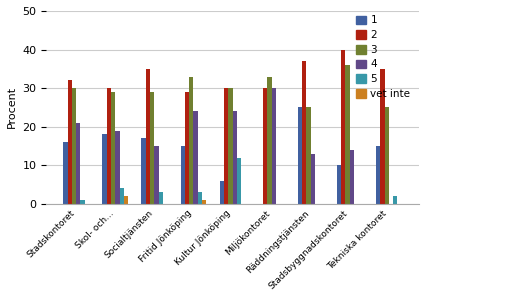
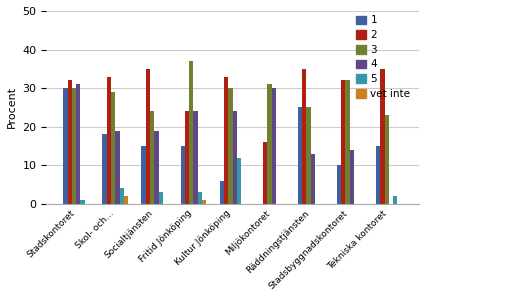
1/Stadskontoret: 16 -> 30
4/Stadskontoret: 21 -> 31
2/Skol- och...: 30 -> 33
1/Socialtjänsten: 17 -> 15
3/Socialtjänsten: 29 -> 24
4/Socialtjänsten: 15 -> 19
2/Fritid Jönköping: 29 -> 24
3/Fritid Jönköping: 33 -> 37
2/Kultur Jönköping: 30 -> 33
2/Miljökontoret: 30 -> 16
3/Miljökontoret: 33 -> 31
2/Räddningstjänsten: 37 -> 35
2/Stadsbyggnadskontoret: 40 -> 32
3/Stadsbyggnadskontoret: 36 -> 32
3/Tekniska kontoret: 25 -> 23
